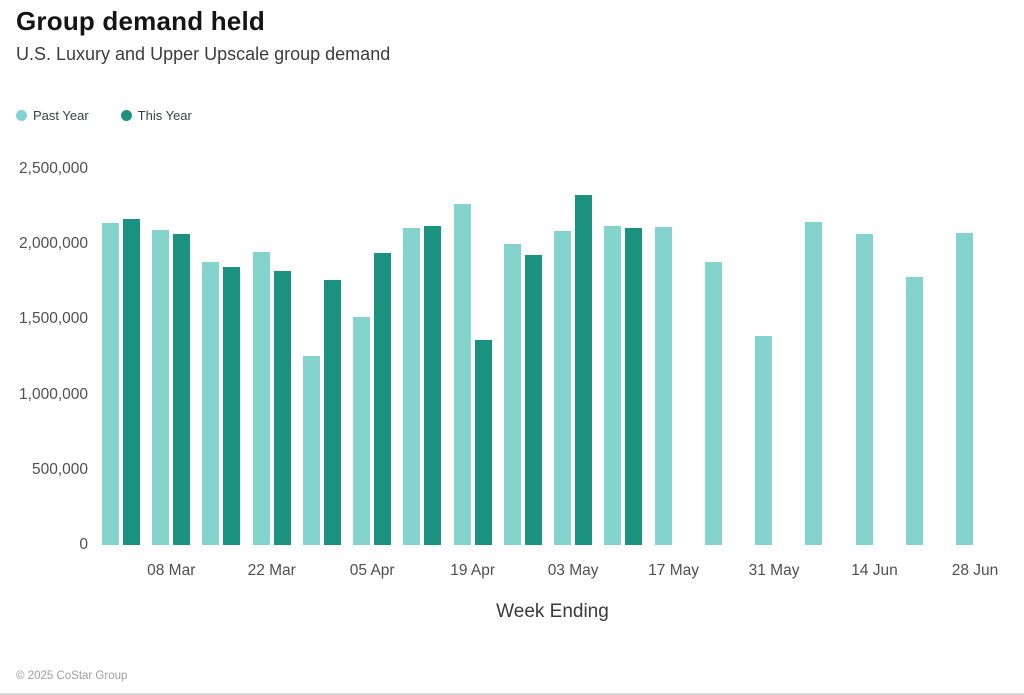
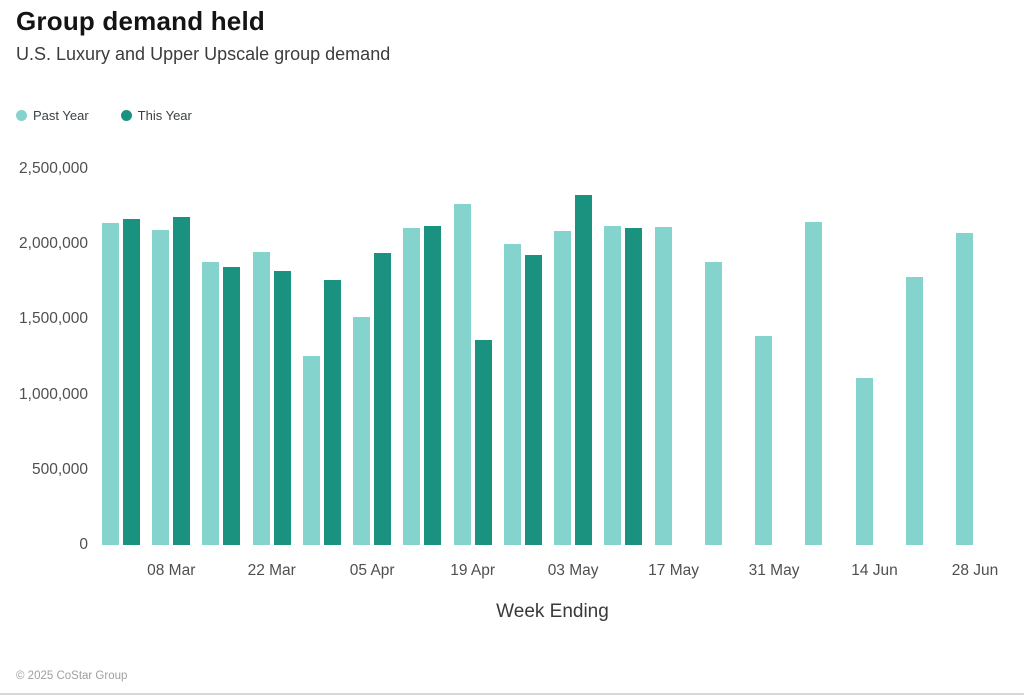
This Year/08 Mar: 2070000 -> 2180000
Past Year/14 Jun: 2070000 -> 1110000
